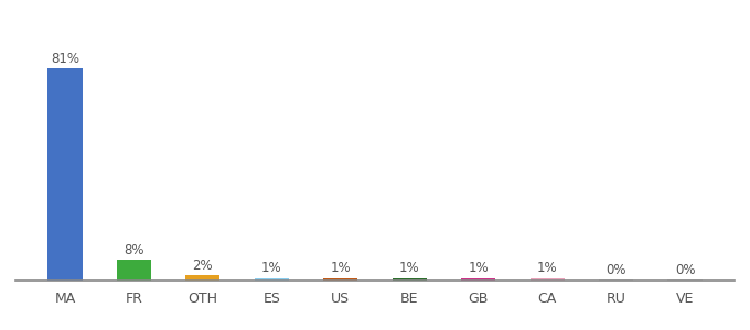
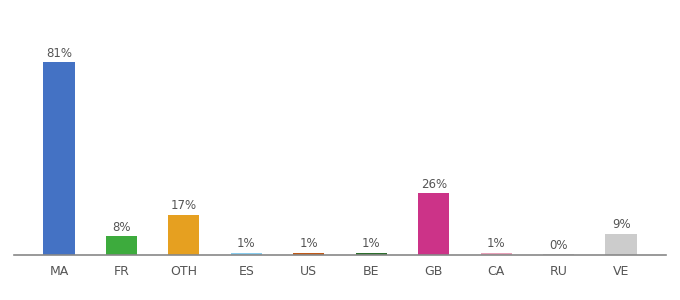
OTH: 2% -> 17%
GB: 1% -> 26%
VE: 0% -> 9%
